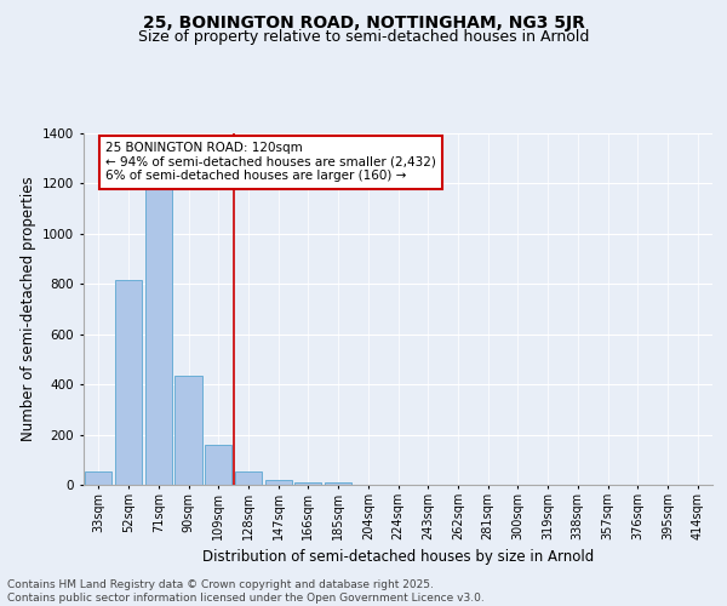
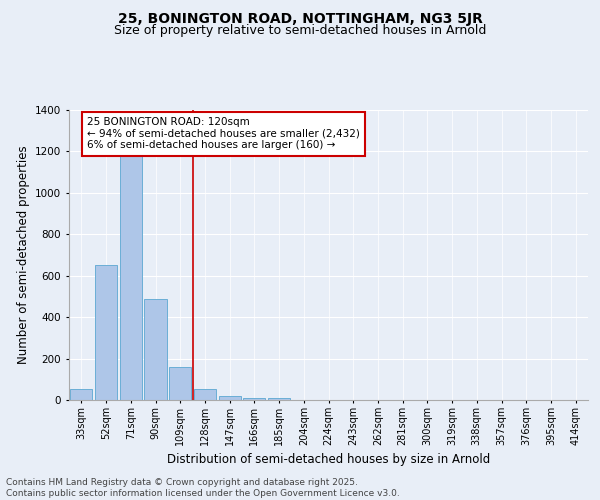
52sqm: 815 -> 650
90sqm: 435 -> 490
